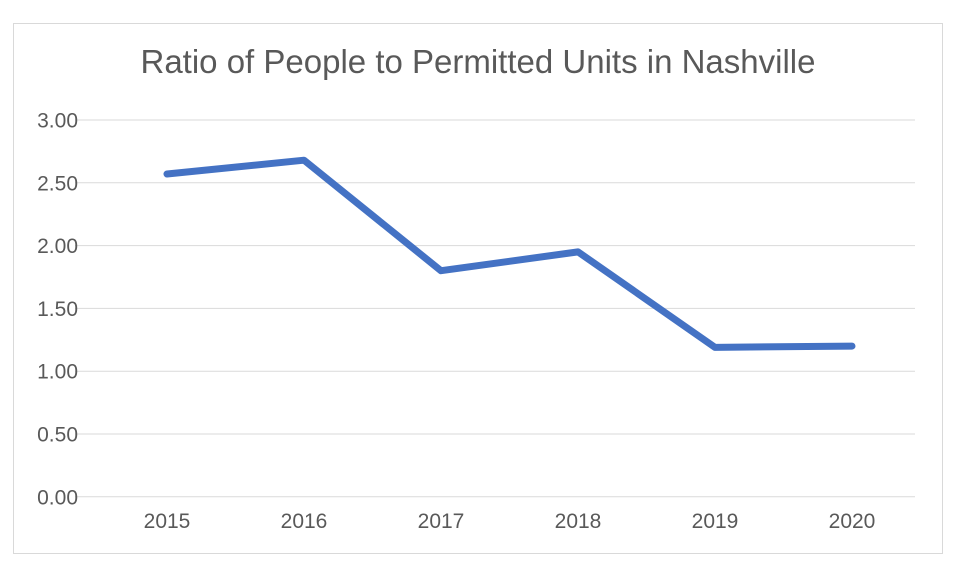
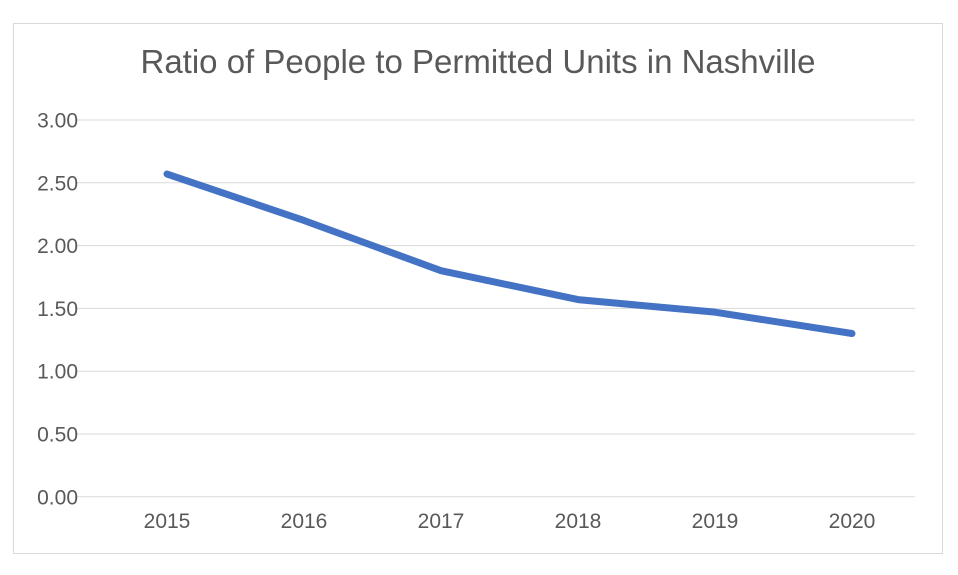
2016: 2.68 -> 2.20
2018: 1.95 -> 1.57
2019: 1.19 -> 1.47
2020: 1.20 -> 1.30
